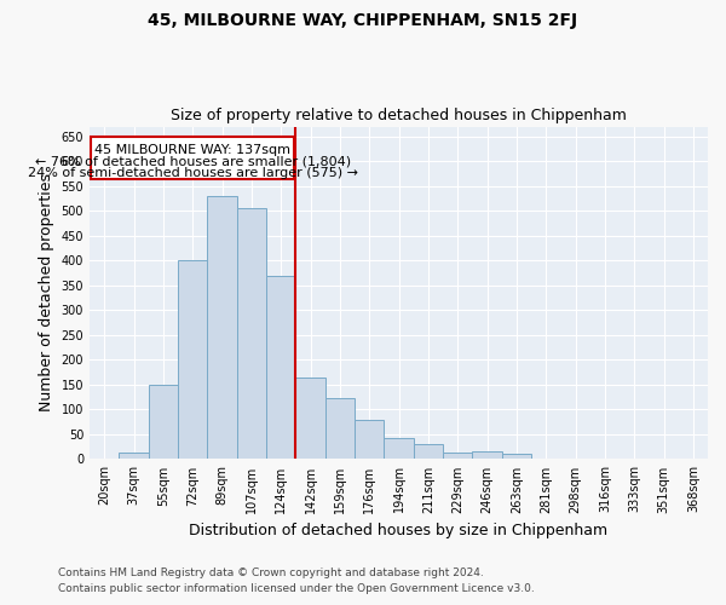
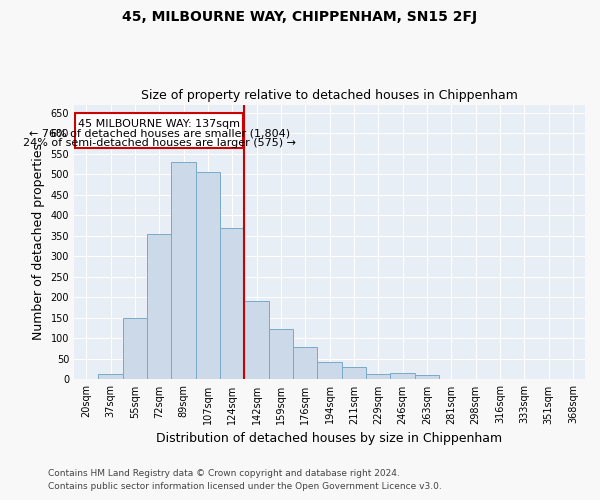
72sqm: 400 -> 355
142sqm: 165 -> 190
